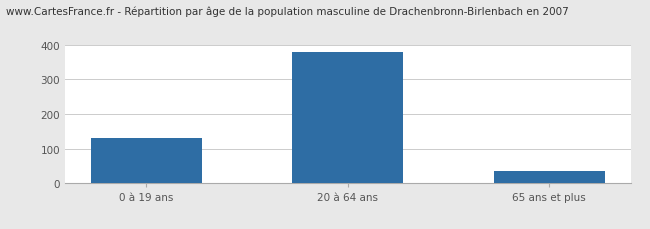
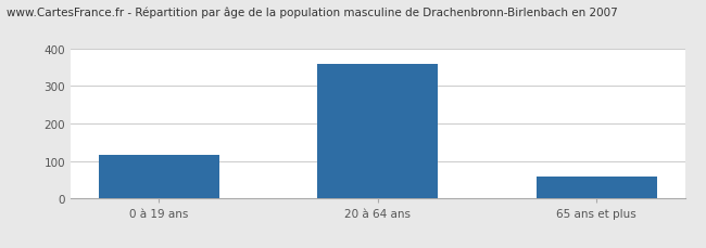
0 à 19 ans: 130 -> 115
20 à 64 ans: 380 -> 360
65 ans et plus: 35 -> 57
